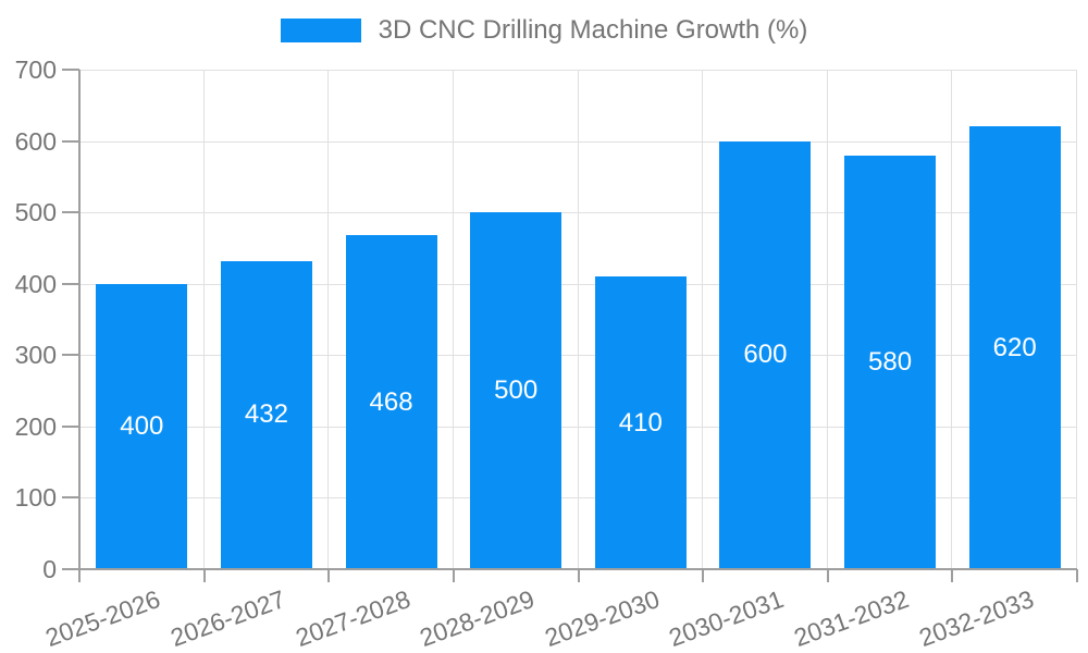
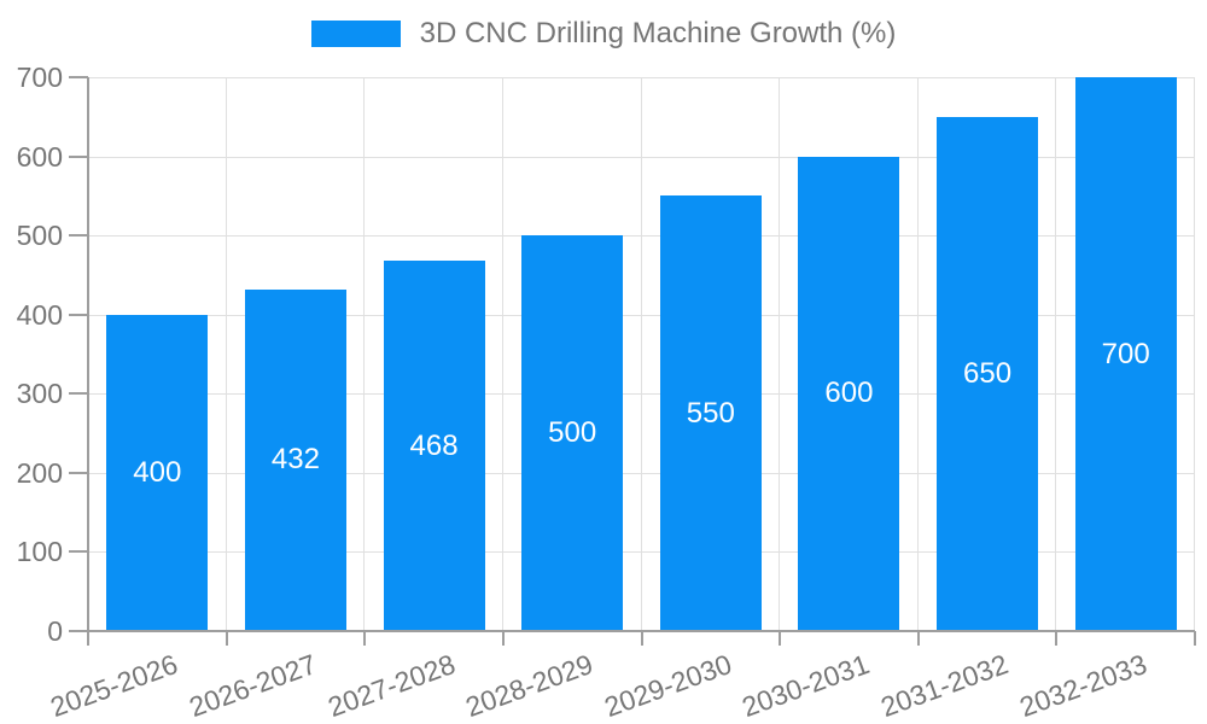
2029-2030: 410 -> 550
2031-2032: 580 -> 650
2032-2033: 620 -> 700
